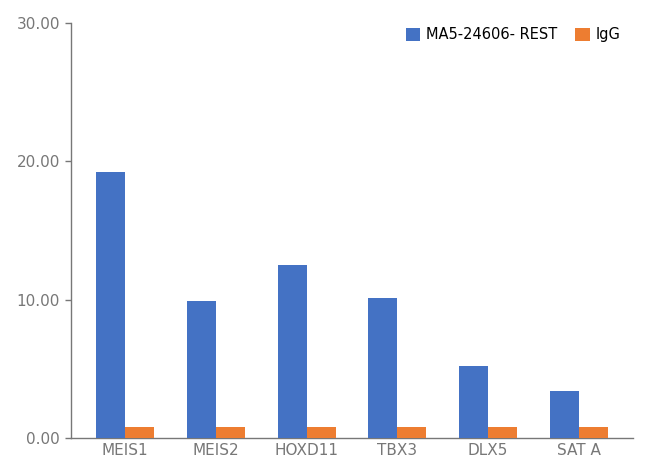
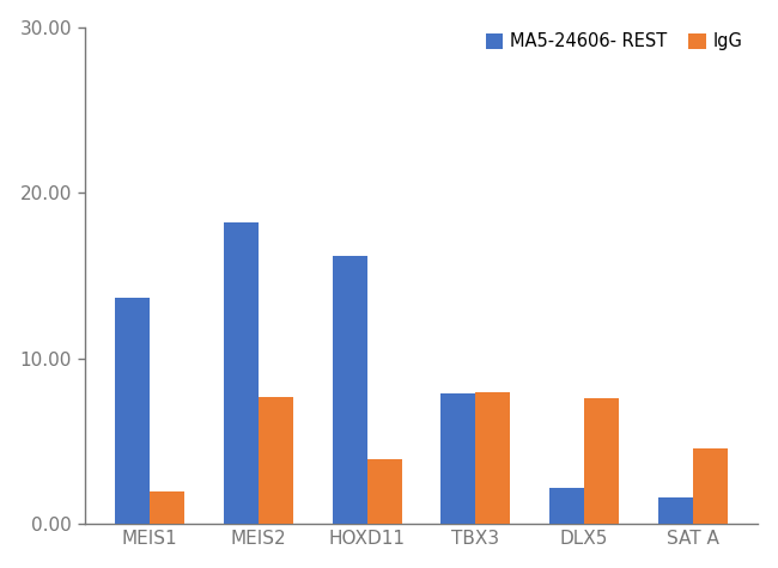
MA5-24606- REST/MEIS1: 19.2 -> 13.7
IgG/MEIS1: 0.8 -> 2.0
MA5-24606- REST/MEIS2: 9.9 -> 18.2
IgG/MEIS2: 0.8 -> 7.7
MA5-24606- REST/HOXD11: 12.5 -> 16.2
IgG/HOXD11: 0.8 -> 3.9
MA5-24606- REST/TBX3: 10.2 -> 7.9
IgG/TBX3: 0.8 -> 8.0
MA5-24606- REST/DLX5: 5.2 -> 2.2
IgG/DLX5: 0.8 -> 7.6
MA5-24606- REST/SAT A: 3.4 -> 1.6
IgG/SAT A: 0.8 -> 4.6
